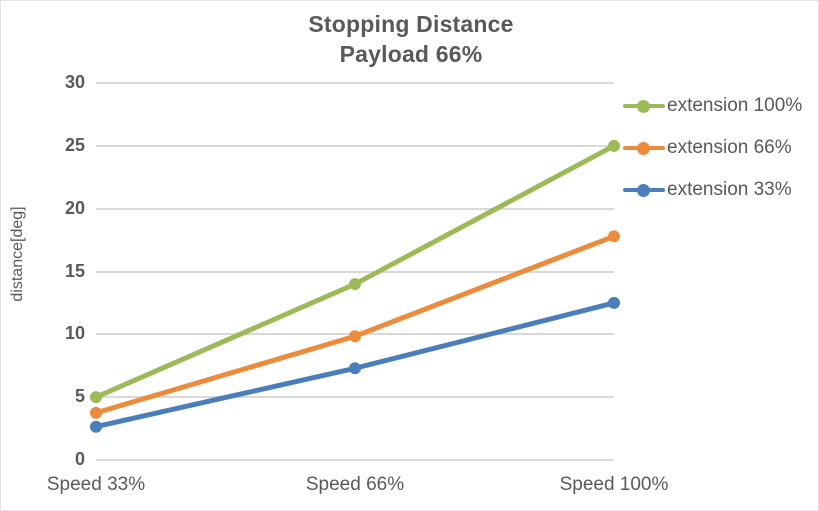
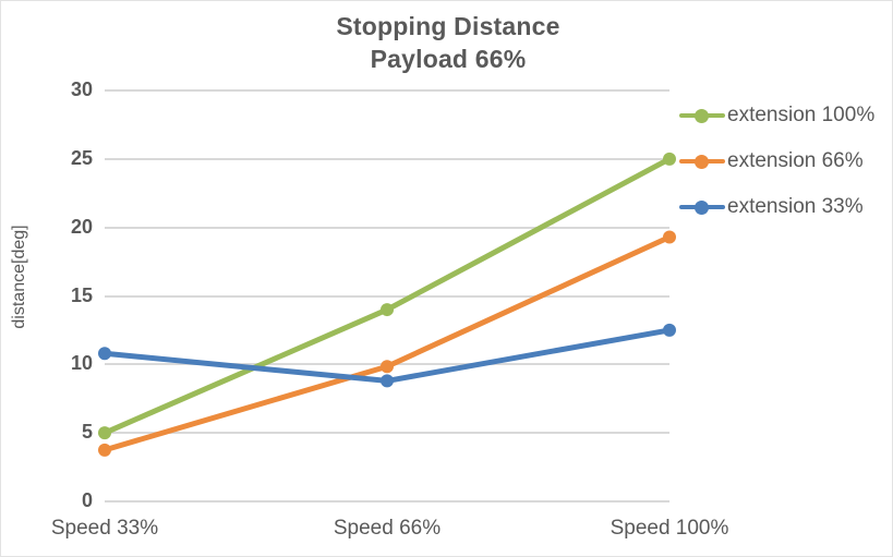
extension 33%/Speed 33%: 2.6 -> 10.8
extension 33%/Speed 66%: 7.3 -> 8.8
extension 66%/Speed 100%: 17.8 -> 19.3
